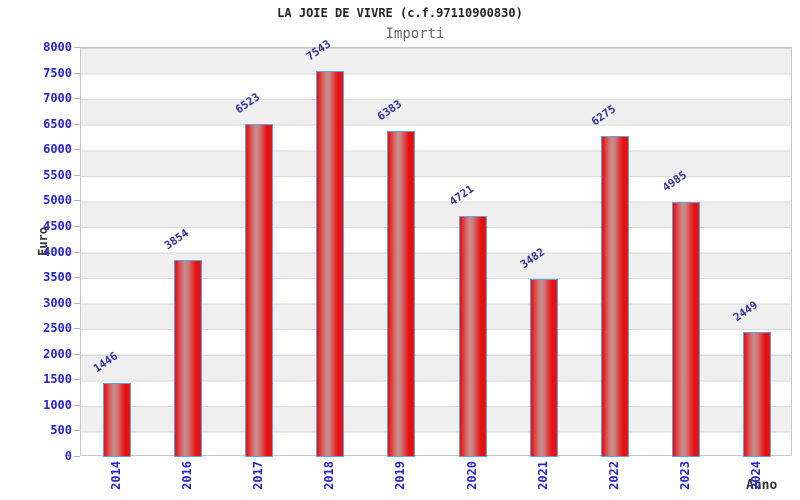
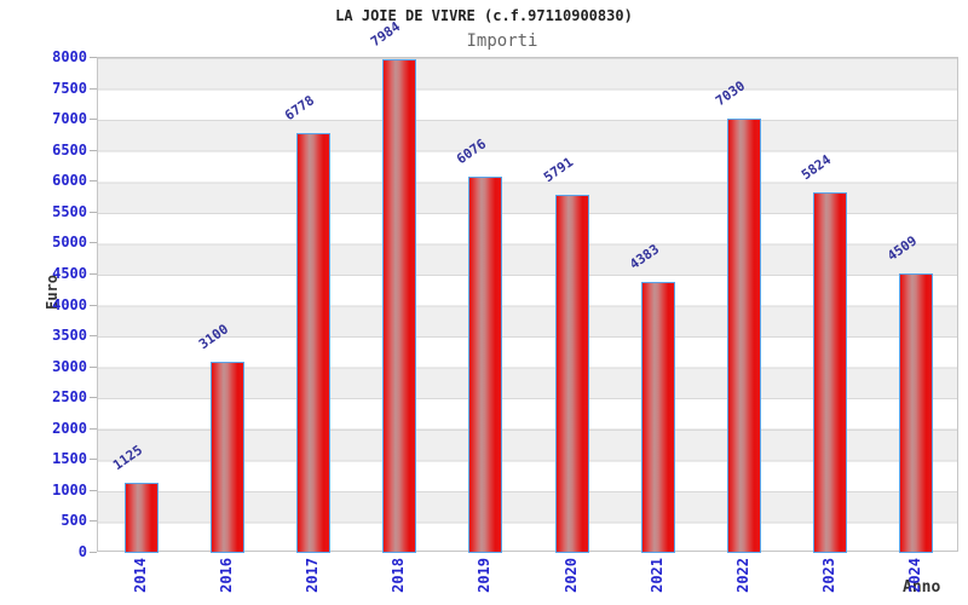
2014: 1446 -> 1125
2016: 3854 -> 3100
2017: 6523 -> 6778
2018: 7543 -> 7984
2019: 6383 -> 6076
2020: 4721 -> 5791
2021: 3482 -> 4383
2022: 6275 -> 7030
2023: 4985 -> 5824
2024: 2449 -> 4509
